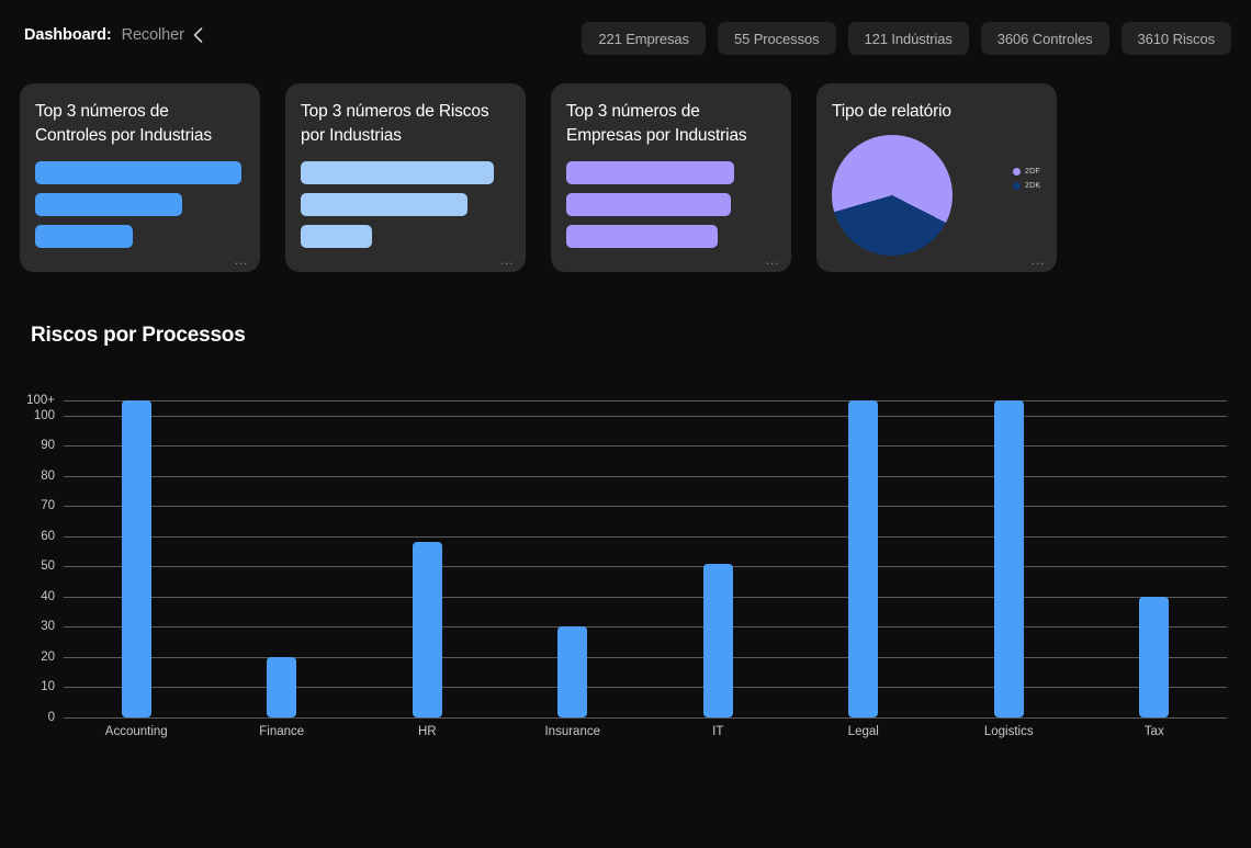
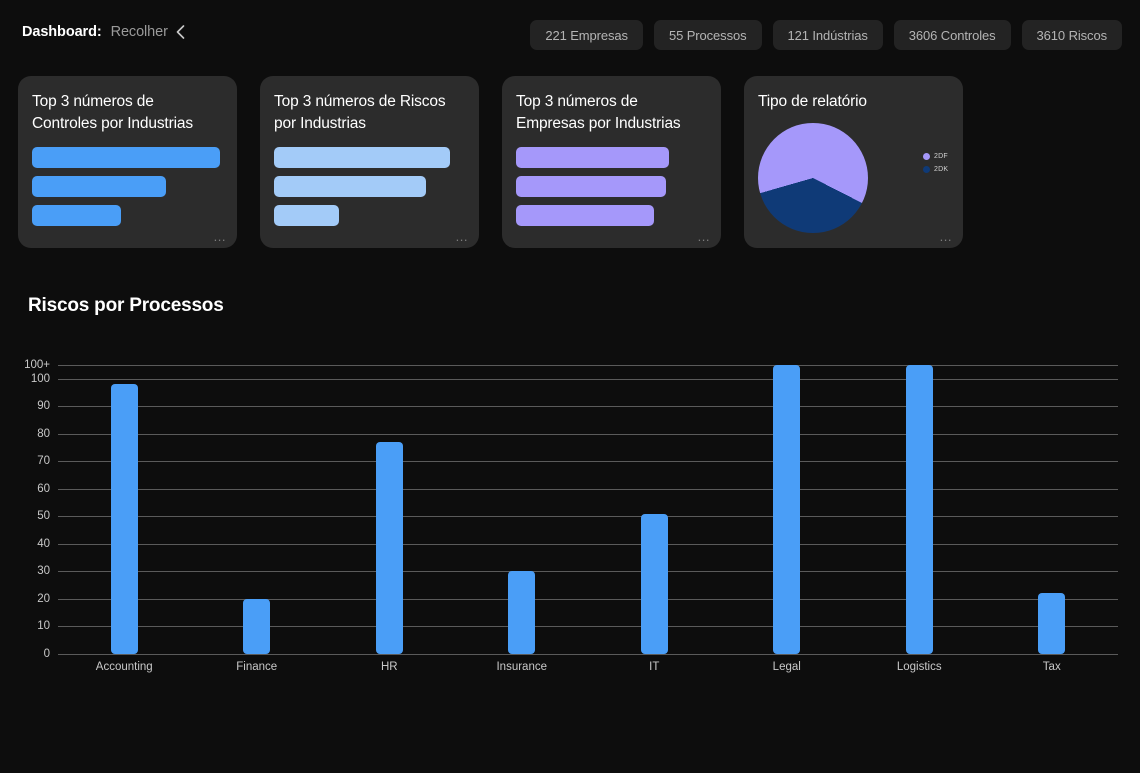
Accounting: 105 -> 98
HR: 58 -> 77
Tax: 40 -> 22
